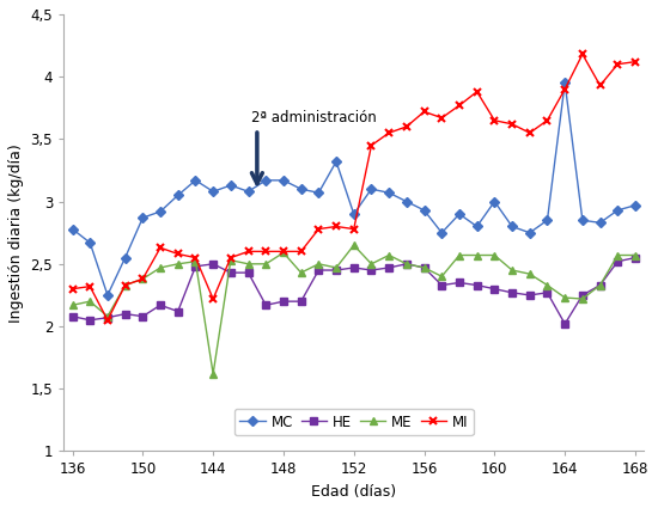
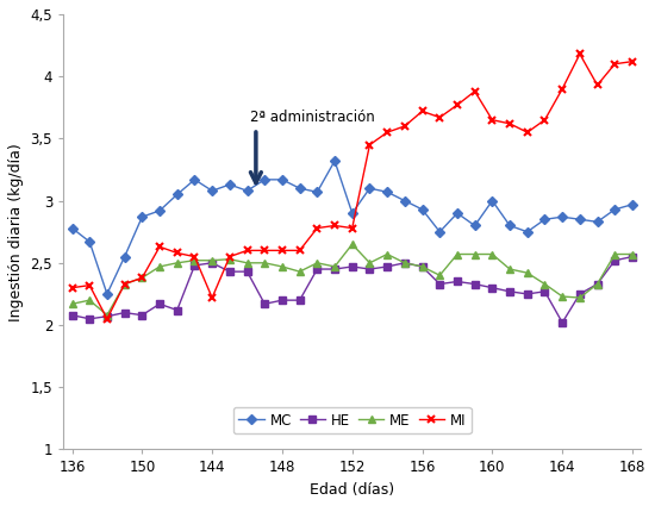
ME/144: 1,62 -> 2,52
ME/148: 2,59 -> 2,47
MC/164: 3,95 -> 2,87
